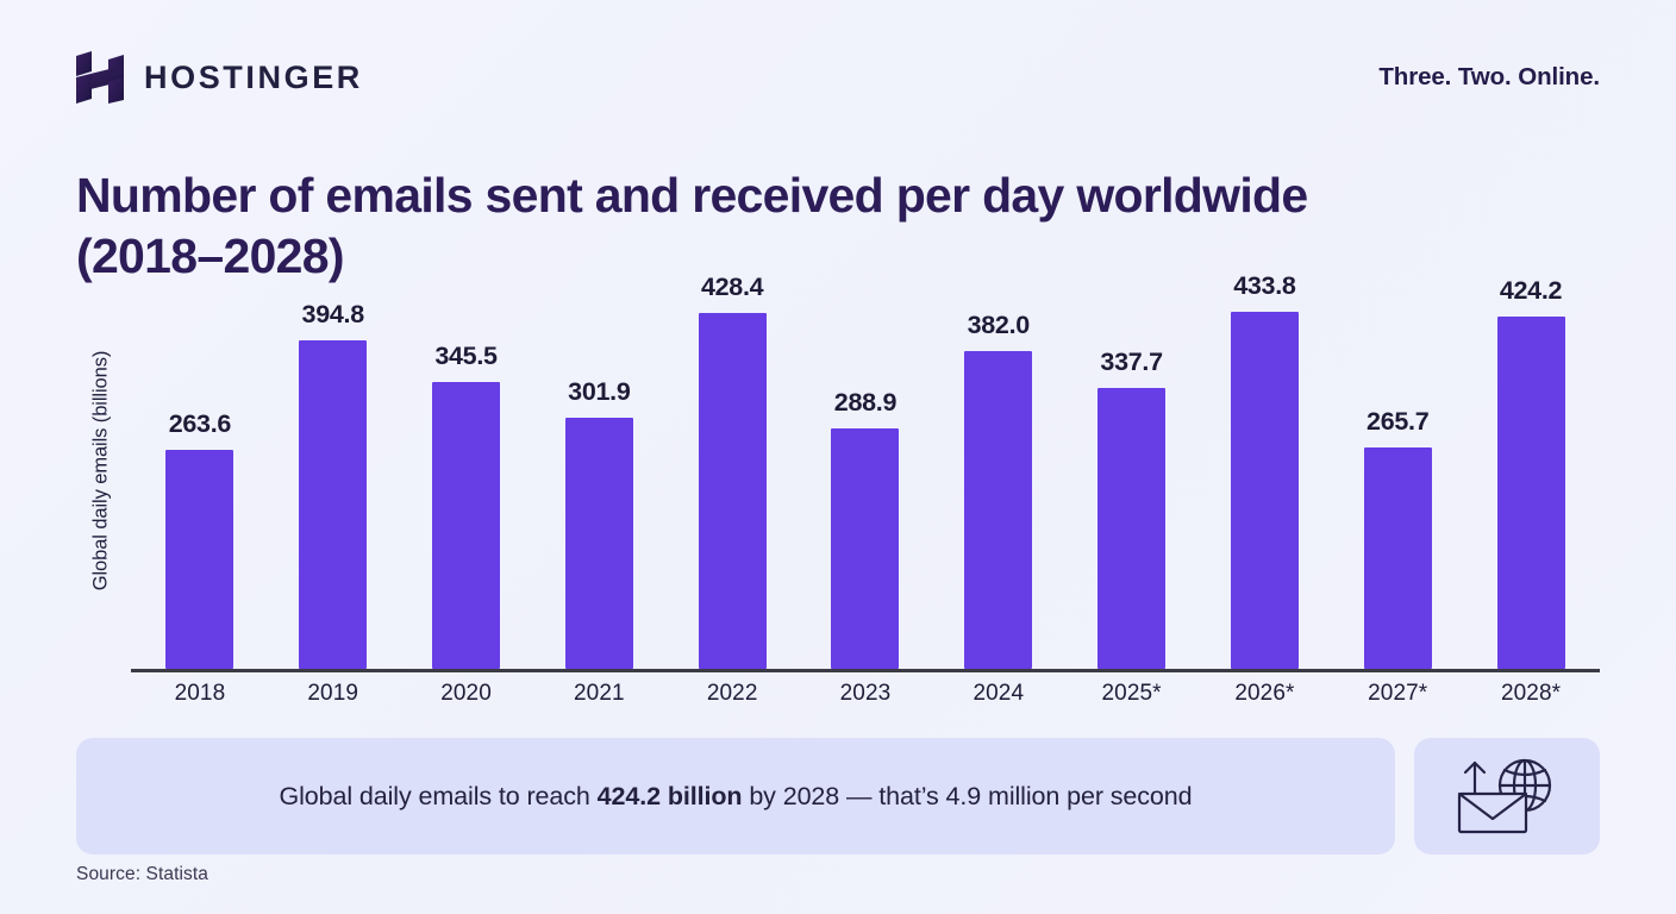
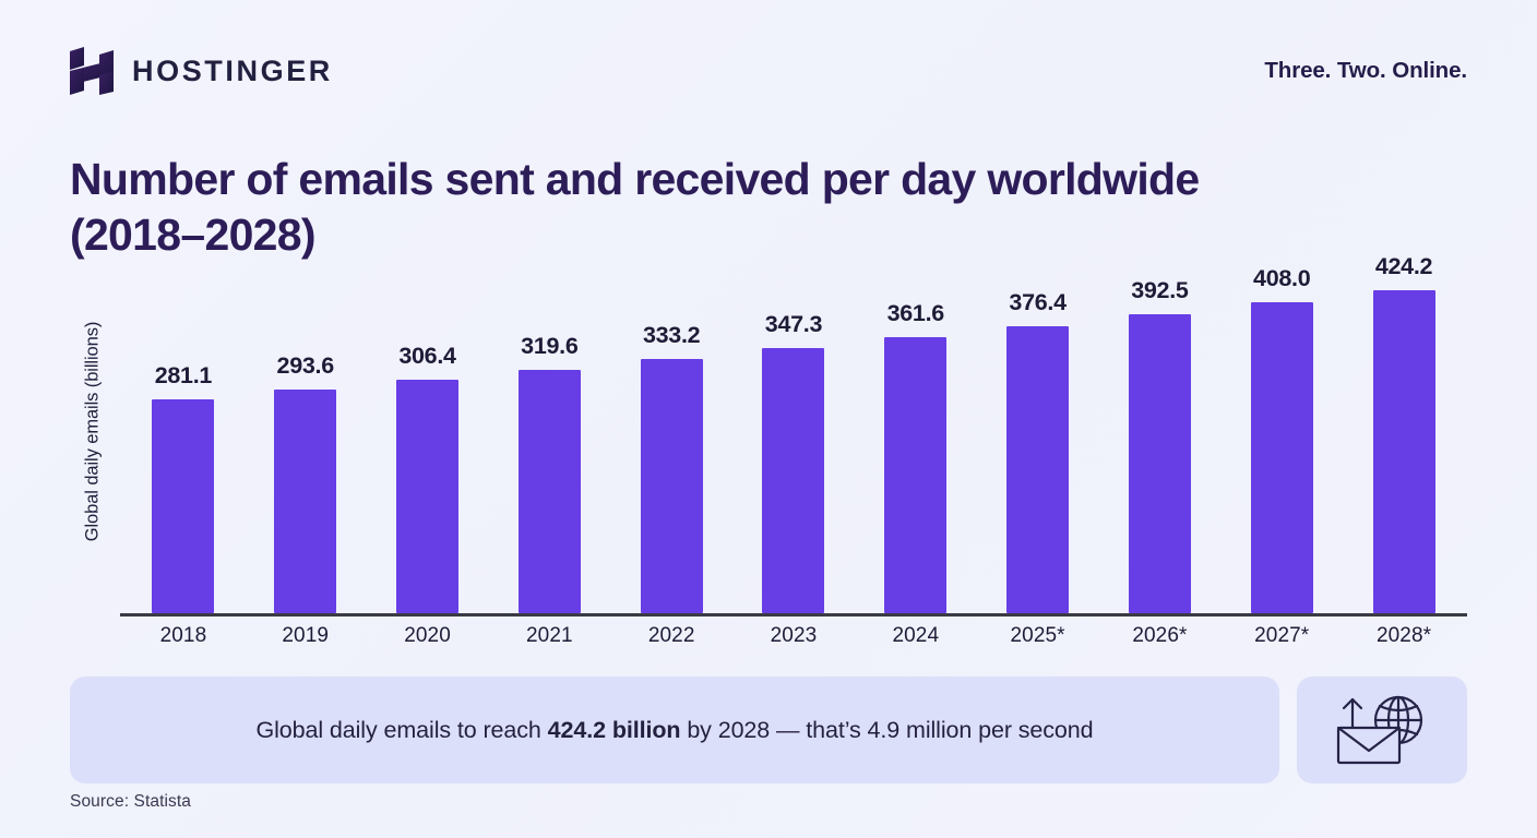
2018: 263.6 -> 281.1
2019: 394.8 -> 293.6
2020: 345.5 -> 306.4
2021: 301.9 -> 319.6
2022: 428.4 -> 333.2
2023: 288.9 -> 347.3
2024: 382.0 -> 361.6
2025*: 337.7 -> 376.4
2026*: 433.8 -> 392.5
2027*: 265.7 -> 408.0
